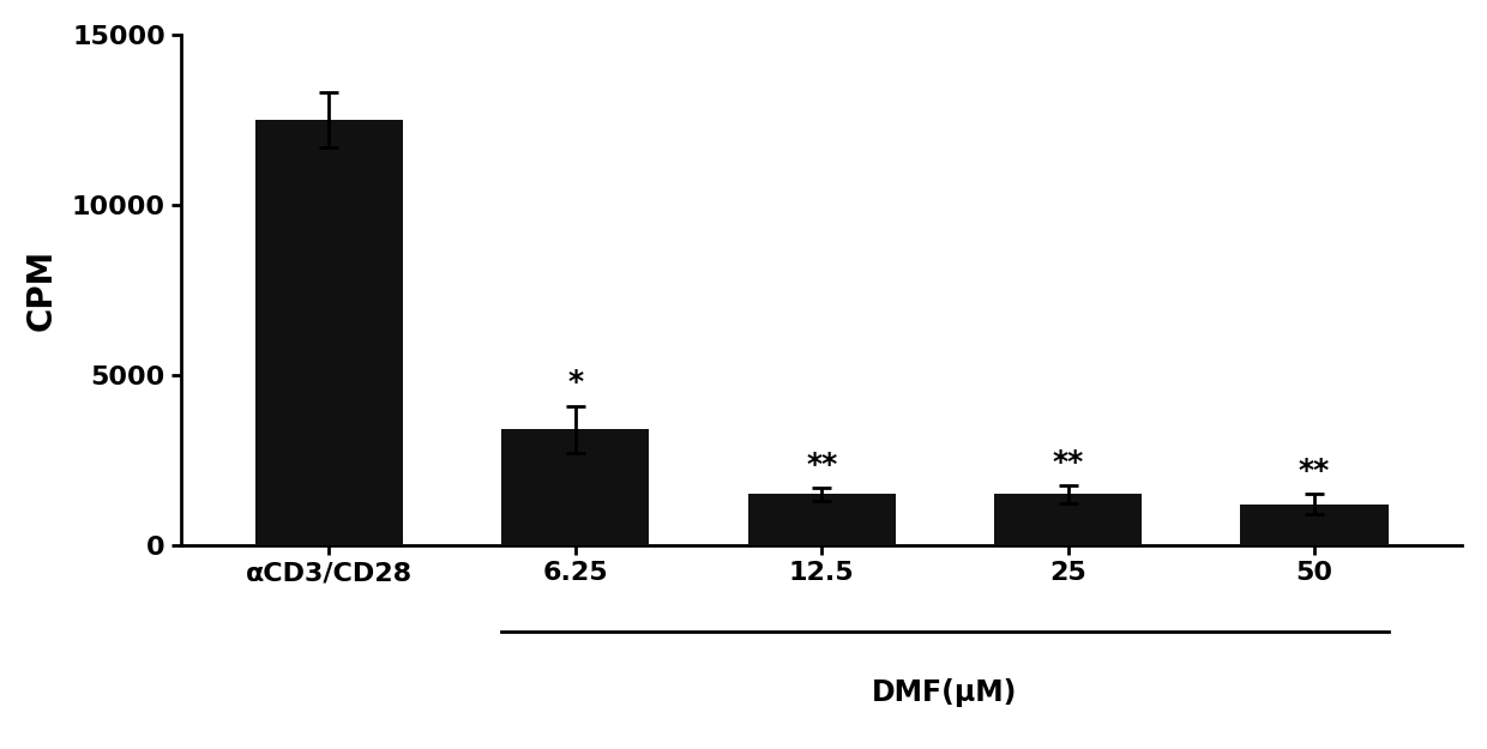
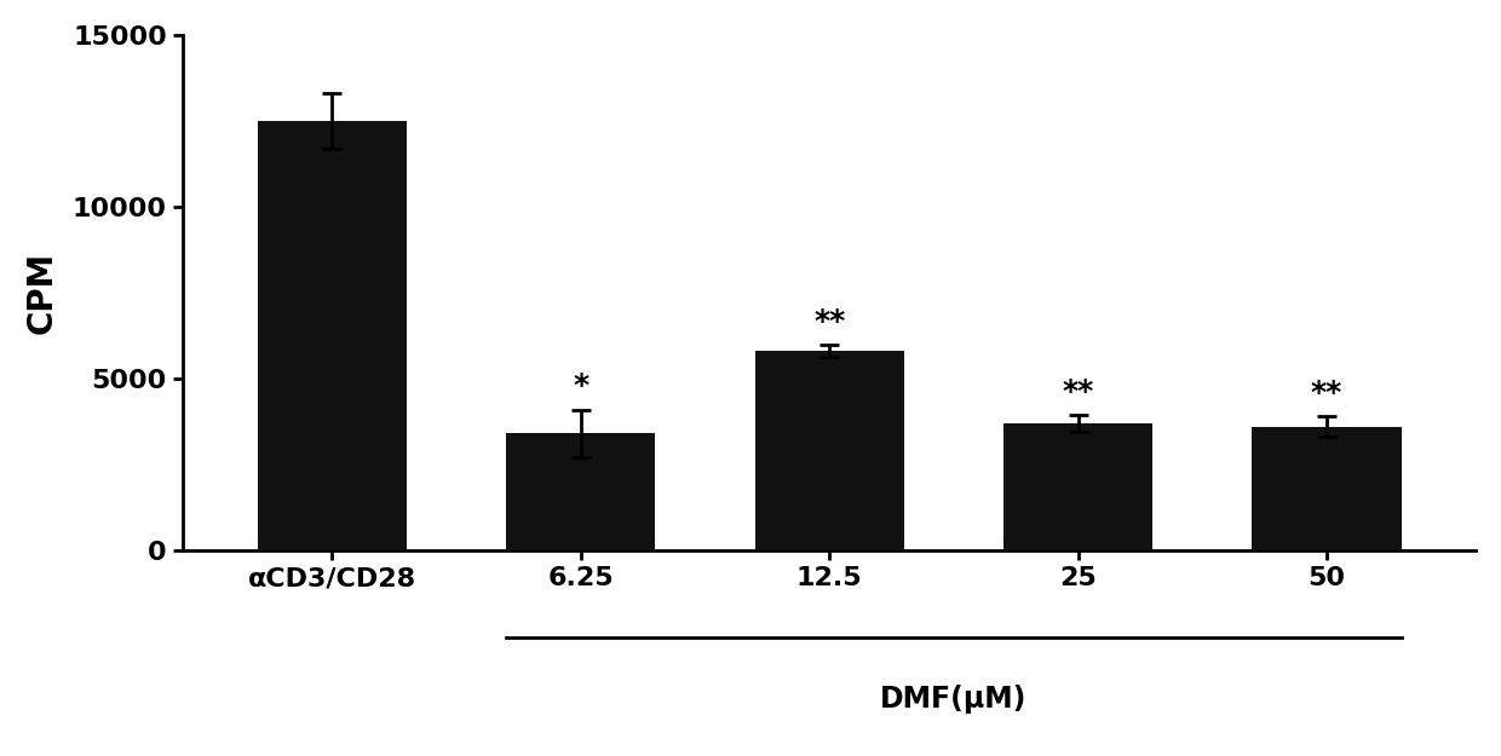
12.5: 1500 -> 5800
25: 1500 -> 3700
50: 1200 -> 3600
